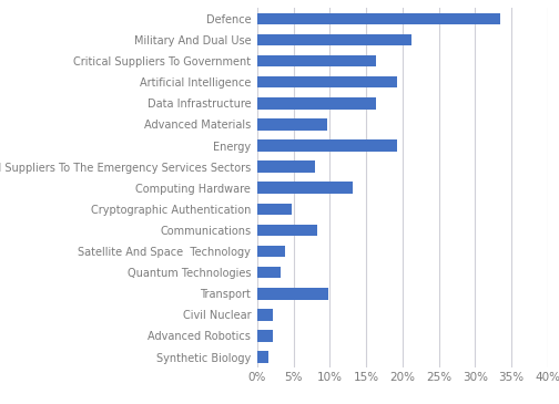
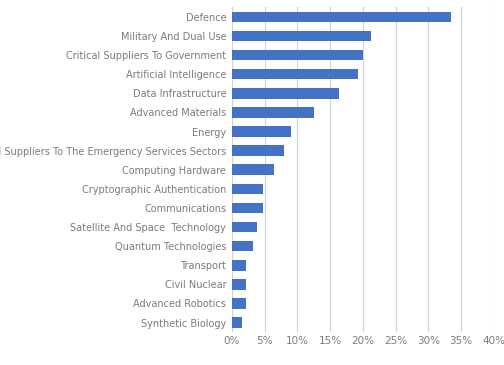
Critical Suppliers To Government: 16.4% -> 20.0%
Advanced Materials: 9.6% -> 12.5%
Energy: 19.2% -> 9.0%
Computing Hardware: 13.2% -> 6.5%
Communications: 8.2% -> 4.7%
Transport: 9.8% -> 2.2%
